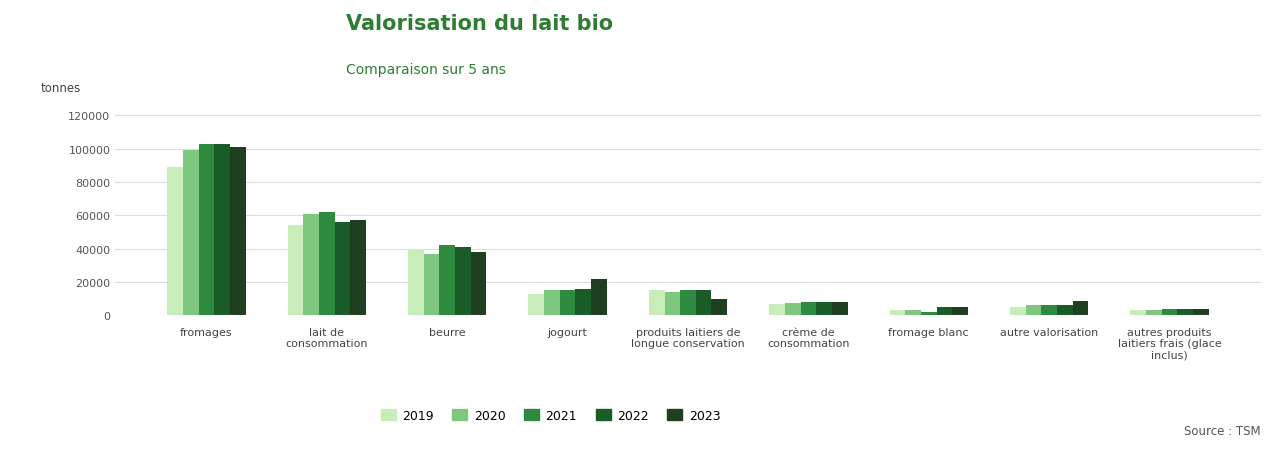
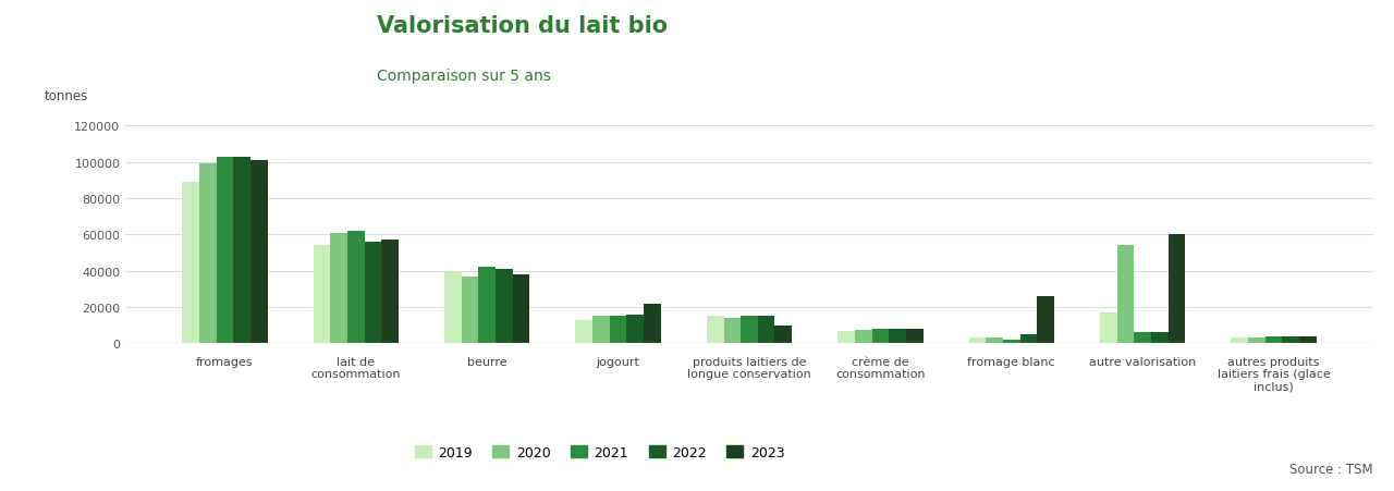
2023/fromage blanc: 5000 -> 26000
2019/autre valorisation: 5000 -> 17000
2020/autre valorisation: 6000 -> 54000
2023/autre valorisation: 8000 -> 60000
